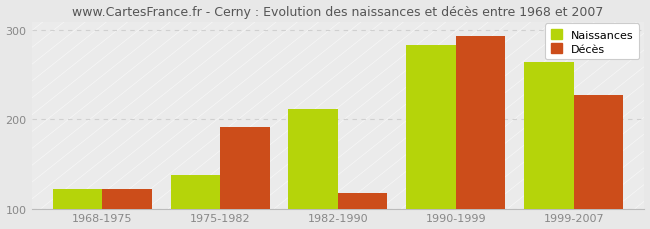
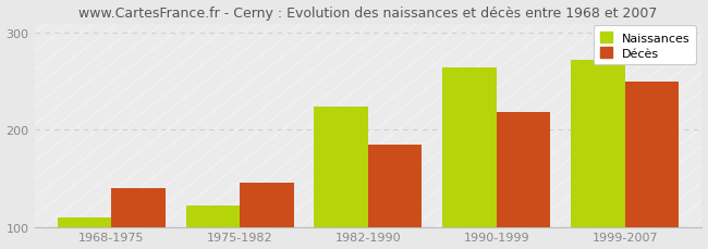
Naissances/1968-1975: 122 -> 110
Décès/1968-1975: 122 -> 140
Naissances/1975-1982: 138 -> 122
Décès/1975-1982: 192 -> 145
Naissances/1982-1990: 212 -> 224
Décès/1982-1990: 118 -> 185
Naissances/1990-1999: 284 -> 265
Décès/1990-1999: 294 -> 218
Naissances/1999-2007: 264 -> 272
Décès/1999-2007: 228 -> 250
